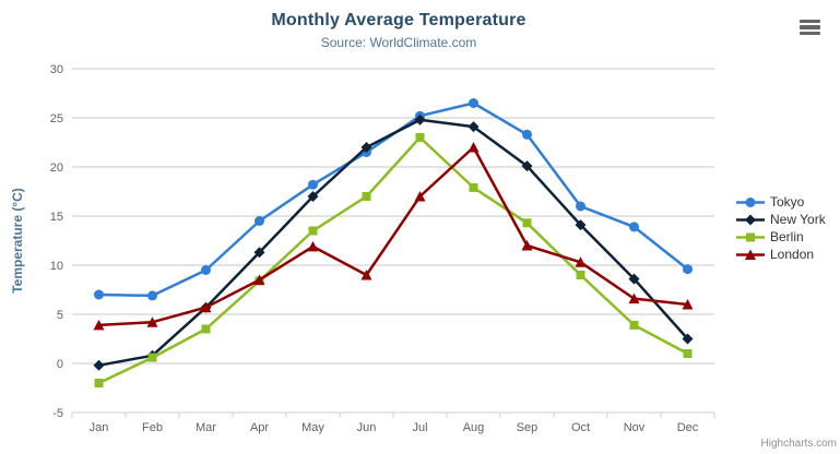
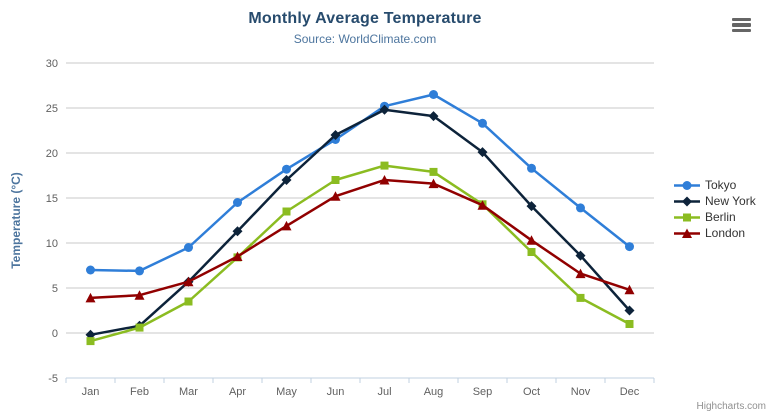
Berlin/Jan: -2 -> -1
London/Jun: 9 -> 15
Berlin/Jul: 23 -> 19
London/Aug: 22 -> 17
London/Sep: 12 -> 14
Tokyo/Oct: 16 -> 18
London/Dec: 6 -> 5
